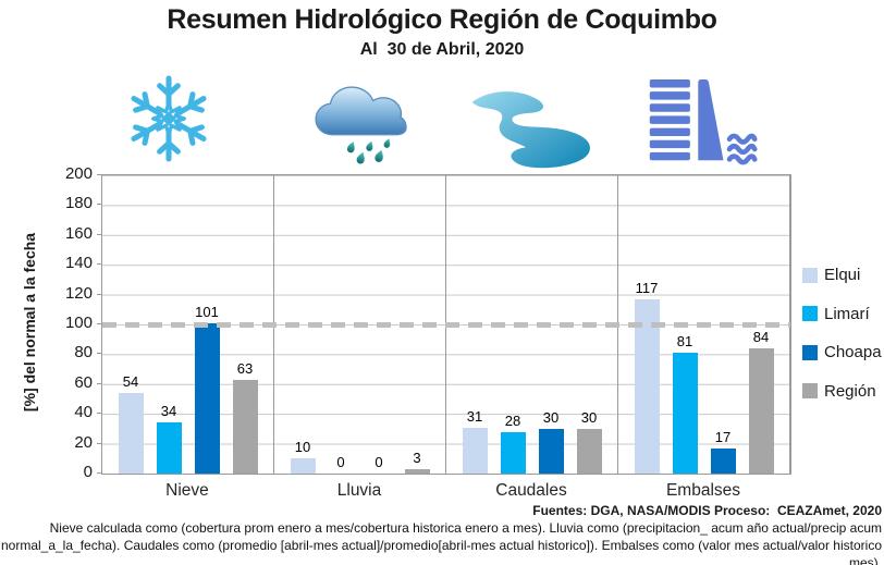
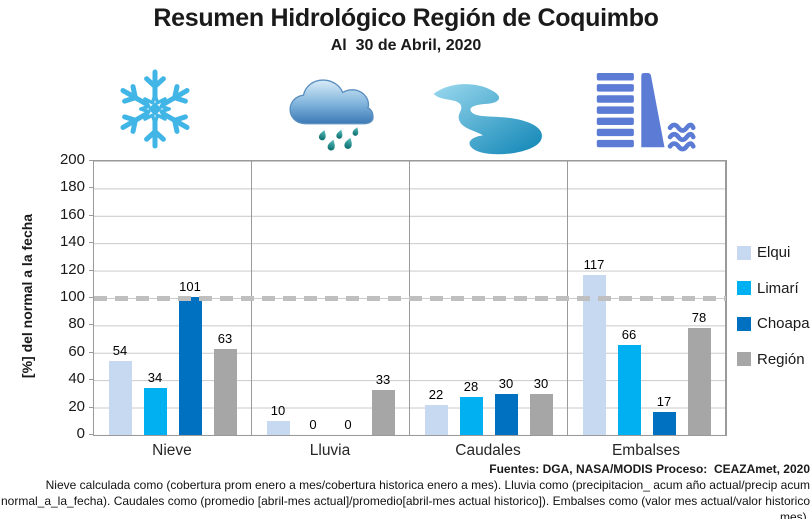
Región/Lluvia: 3 -> 33
Elqui/Caudales: 31 -> 22
Limarí/Embalses: 81 -> 66
Región/Embalses: 84 -> 78
